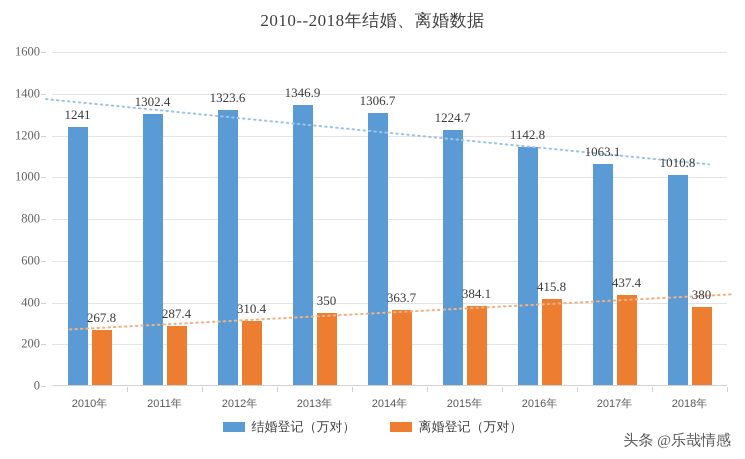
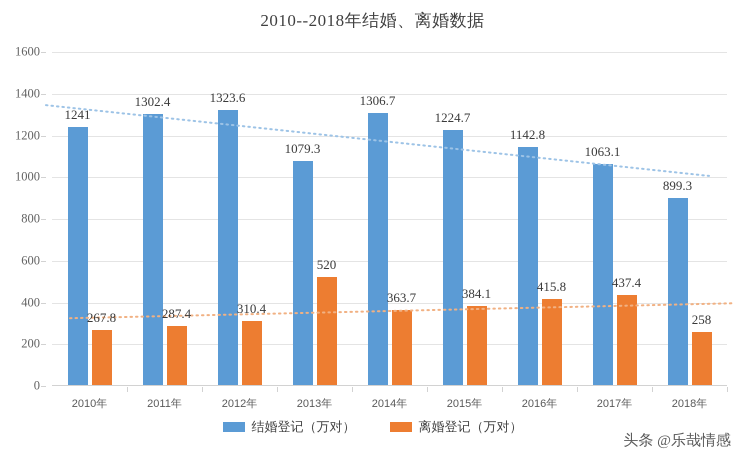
结婚登记（万对）/2013年: 1346.9 -> 1079.3
离婚登记（万对）/2013年: 350 -> 520
结婚登记（万对）/2018年: 1010.8 -> 899.3
离婚登记（万对）/2018年: 380 -> 258
